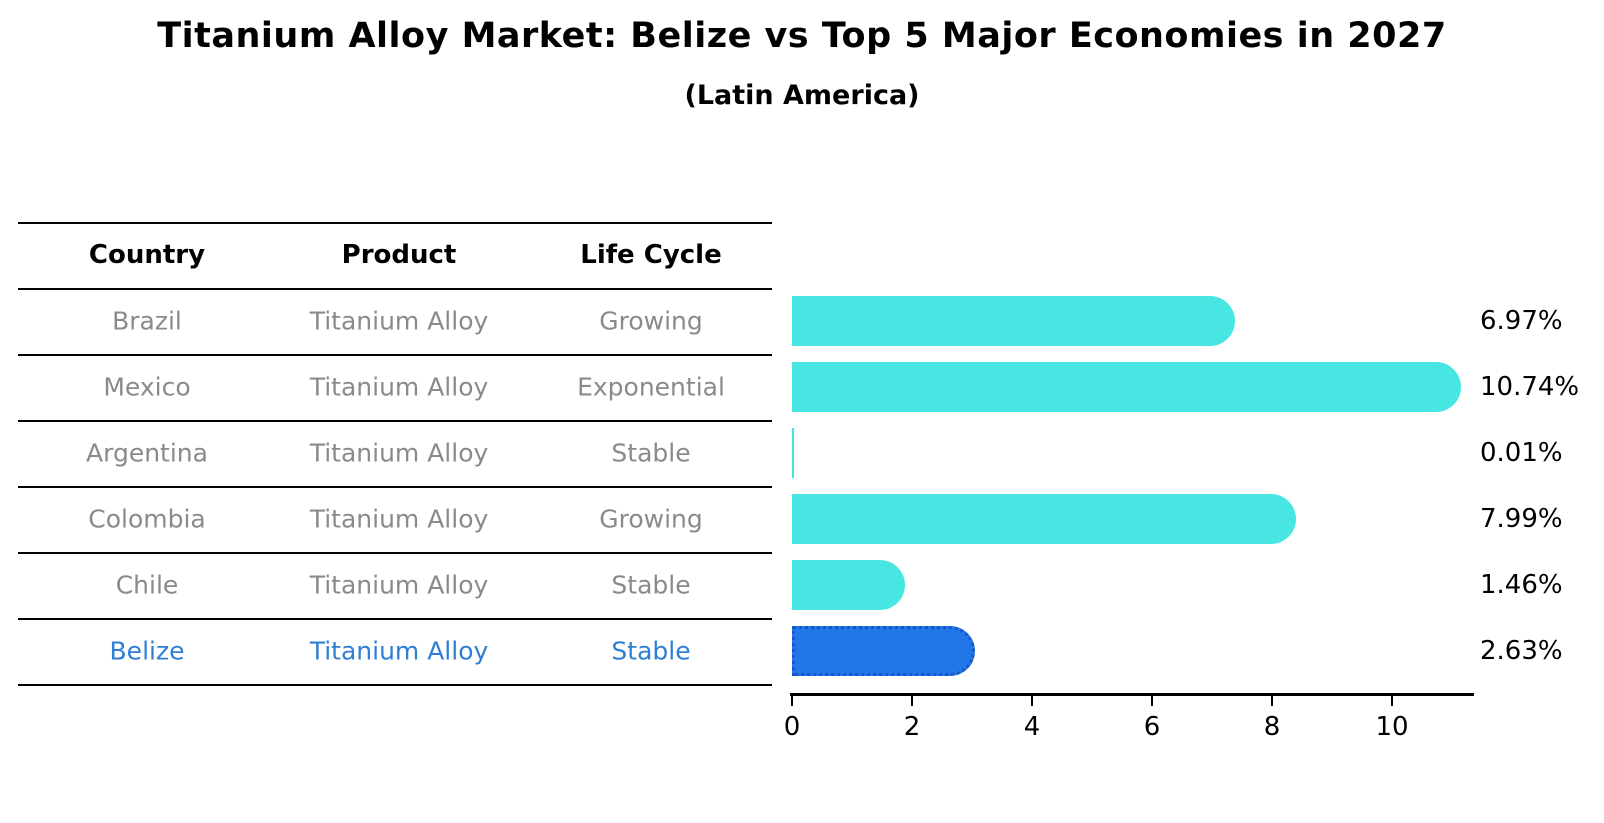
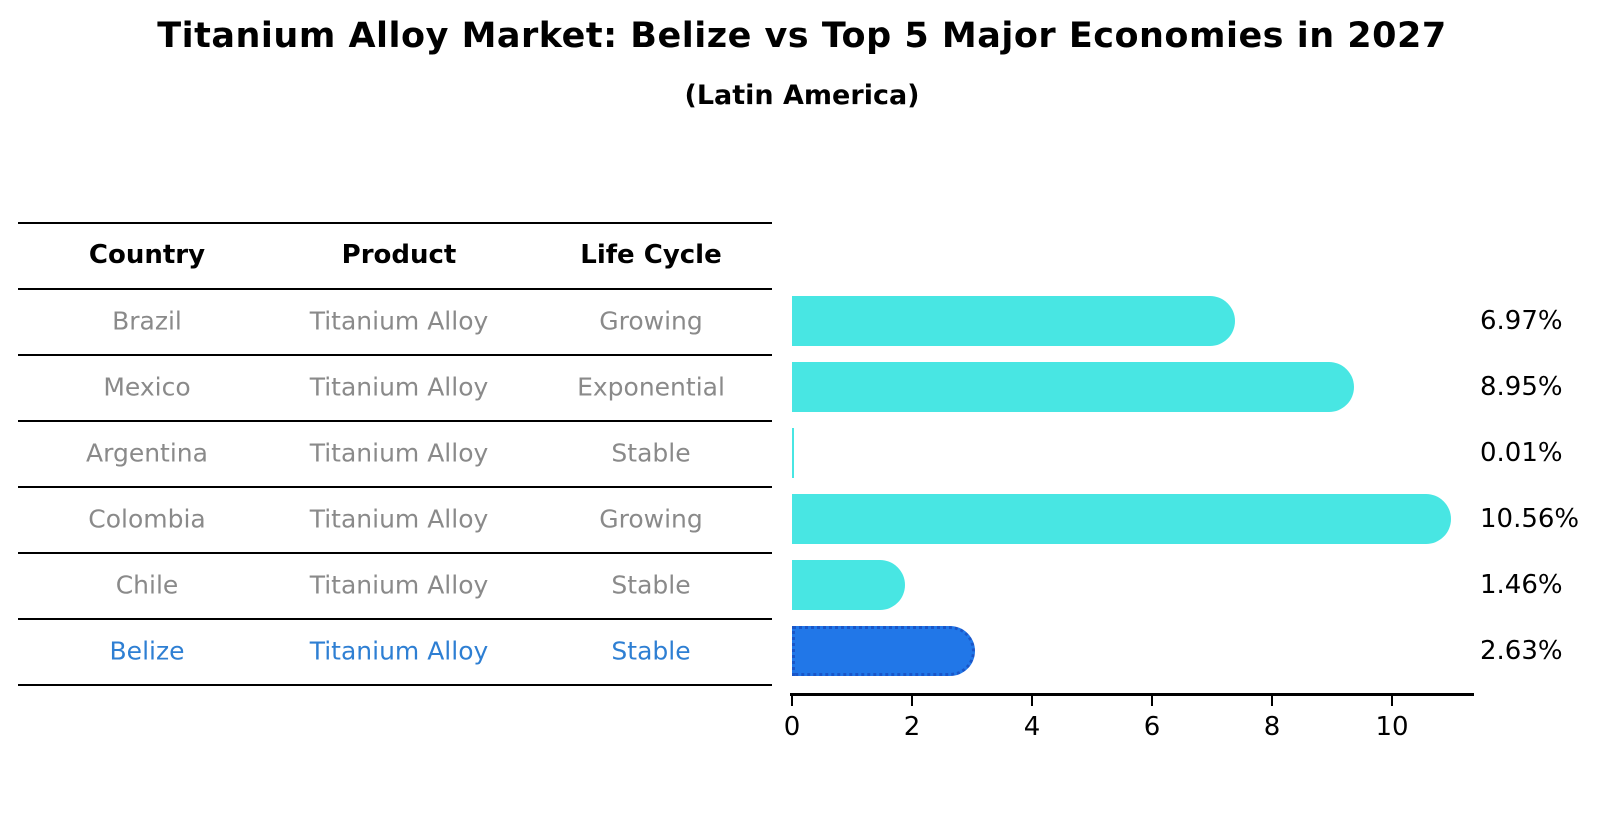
Mexico: 10.74% -> 8.95%
Colombia: 7.99% -> 10.56%
